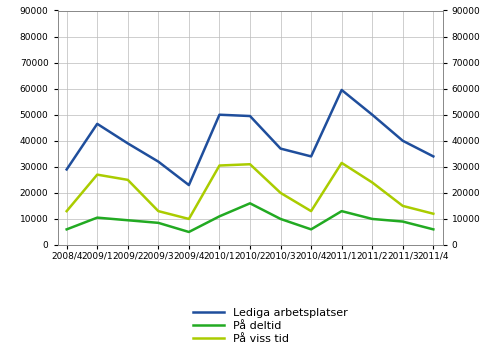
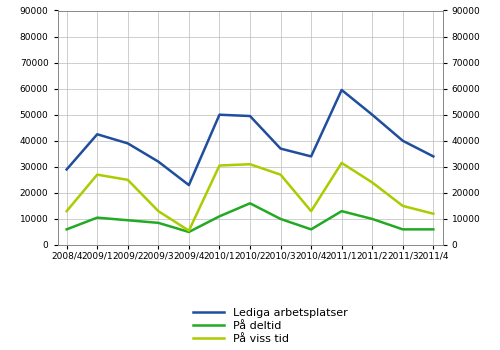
Lediga arbetsplatser/2009/1: 46500 -> 42500
På viss tid/2009/4: 10000 -> 5500
På viss tid/2010/3: 20000 -> 27000
På deltid/2011/3: 9000 -> 6000
